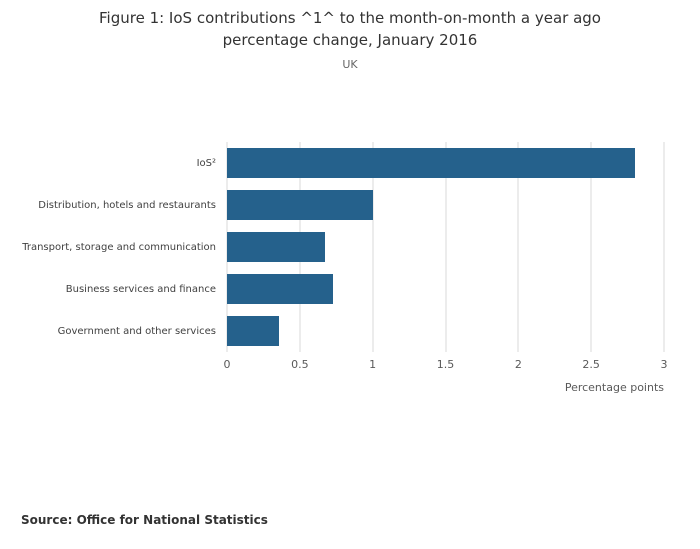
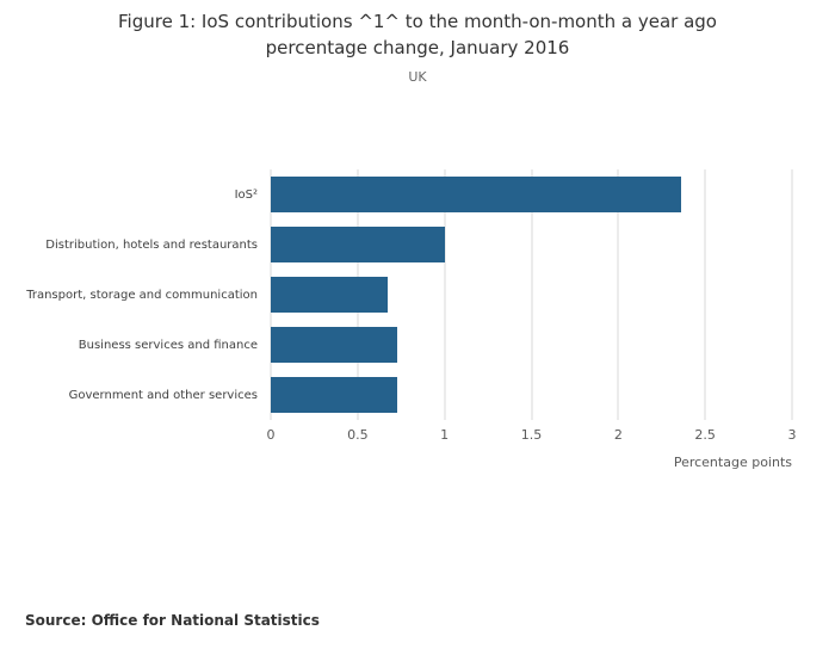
IoS²: 2.80 -> 2.36
Government and other services: 0.36 -> 0.73
